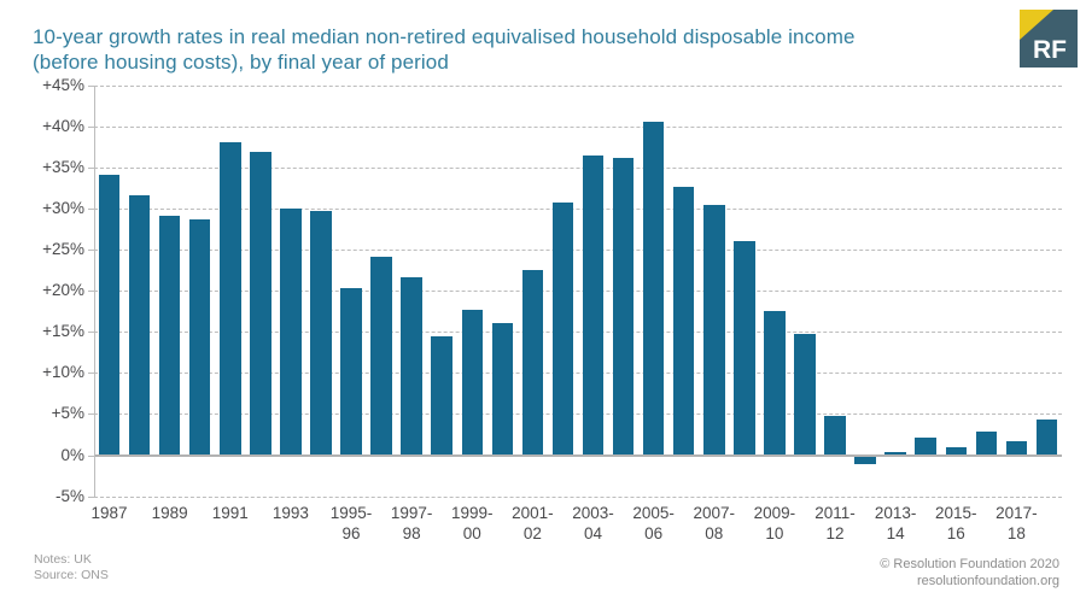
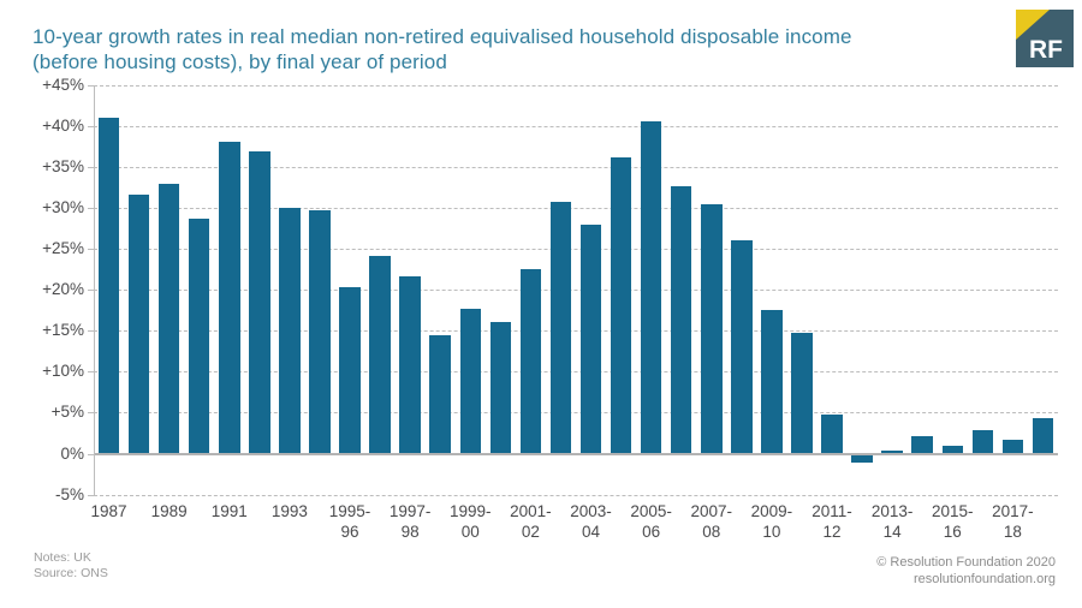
1987: 34% -> 41%
1989: 29% -> 33%
2003-04: 36% -> 28%
